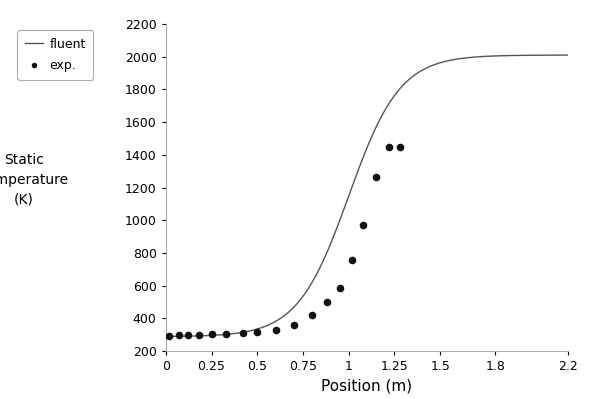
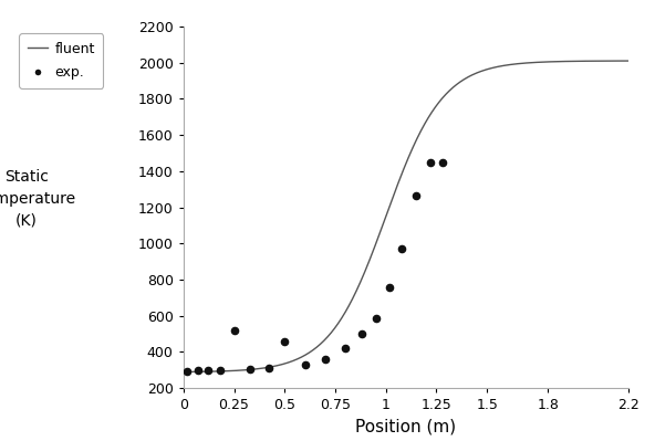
exp./0.25: 300 -> 520
exp./0.5: 320 -> 460
